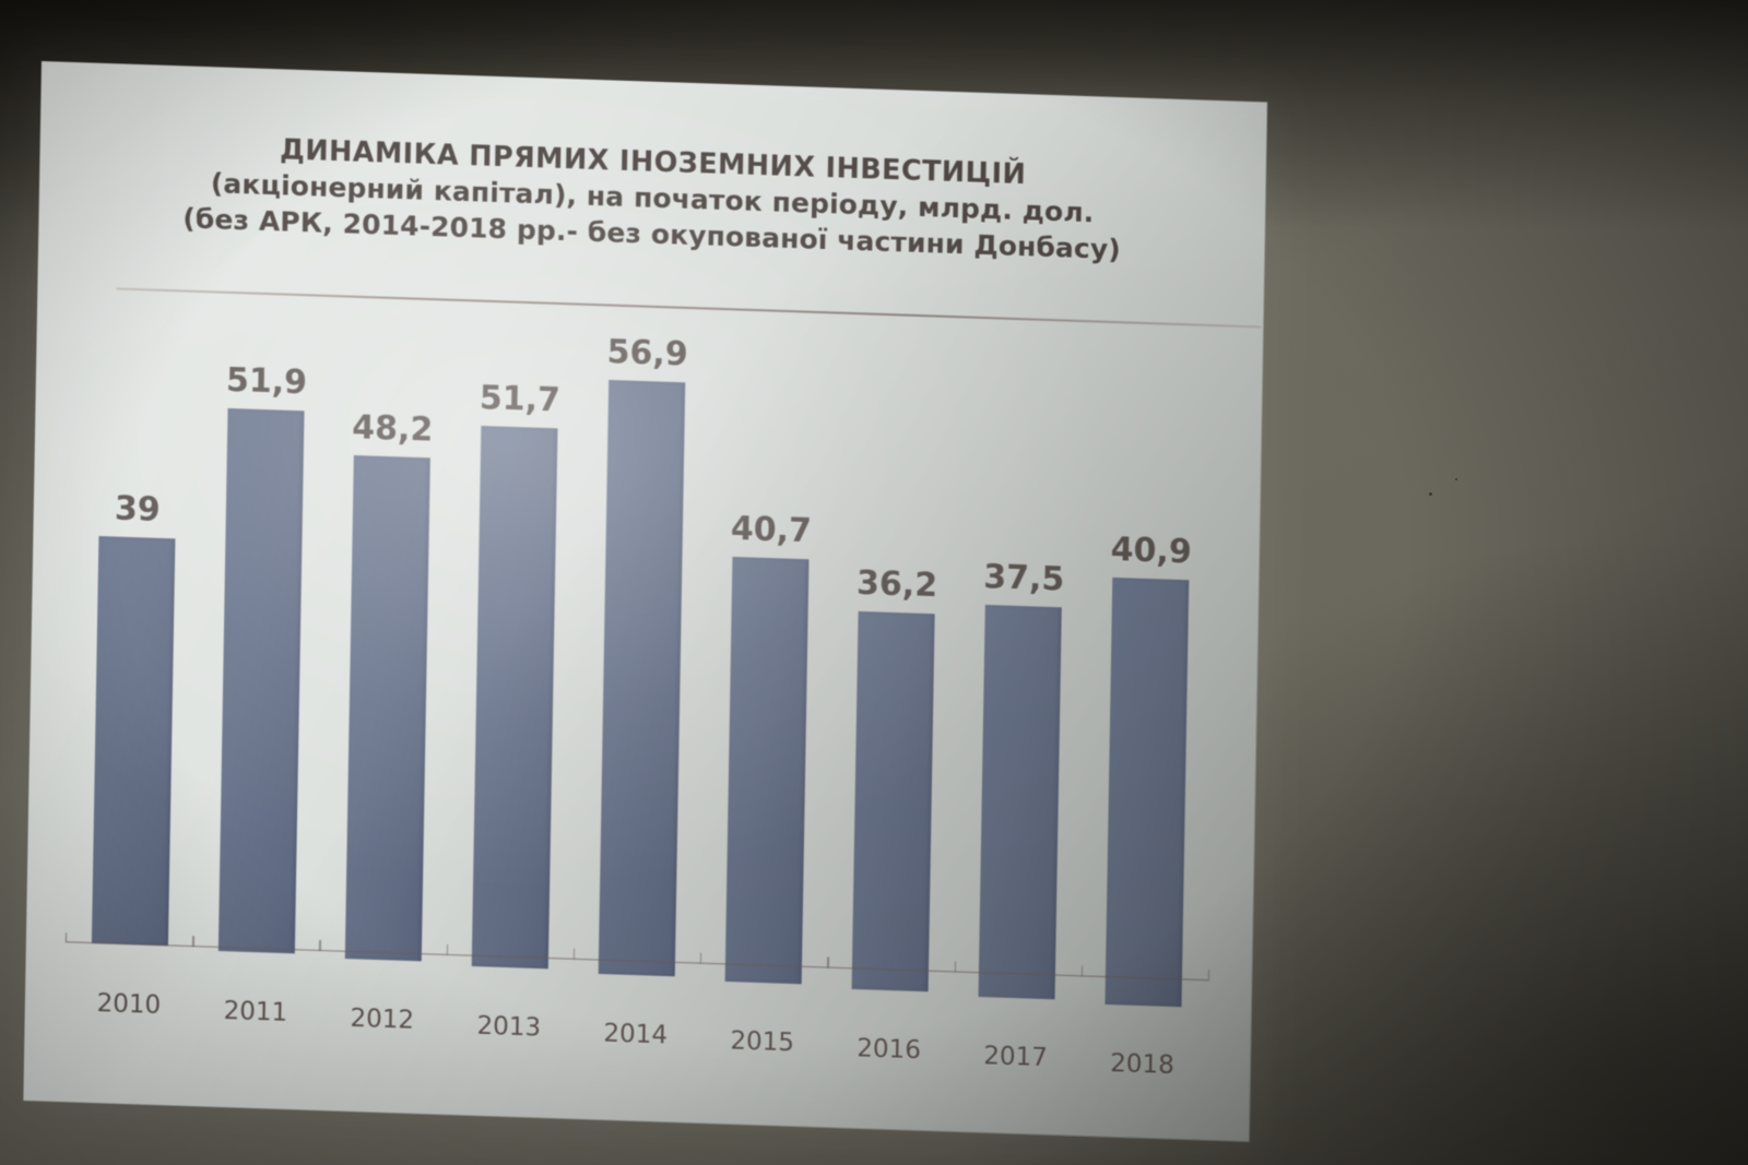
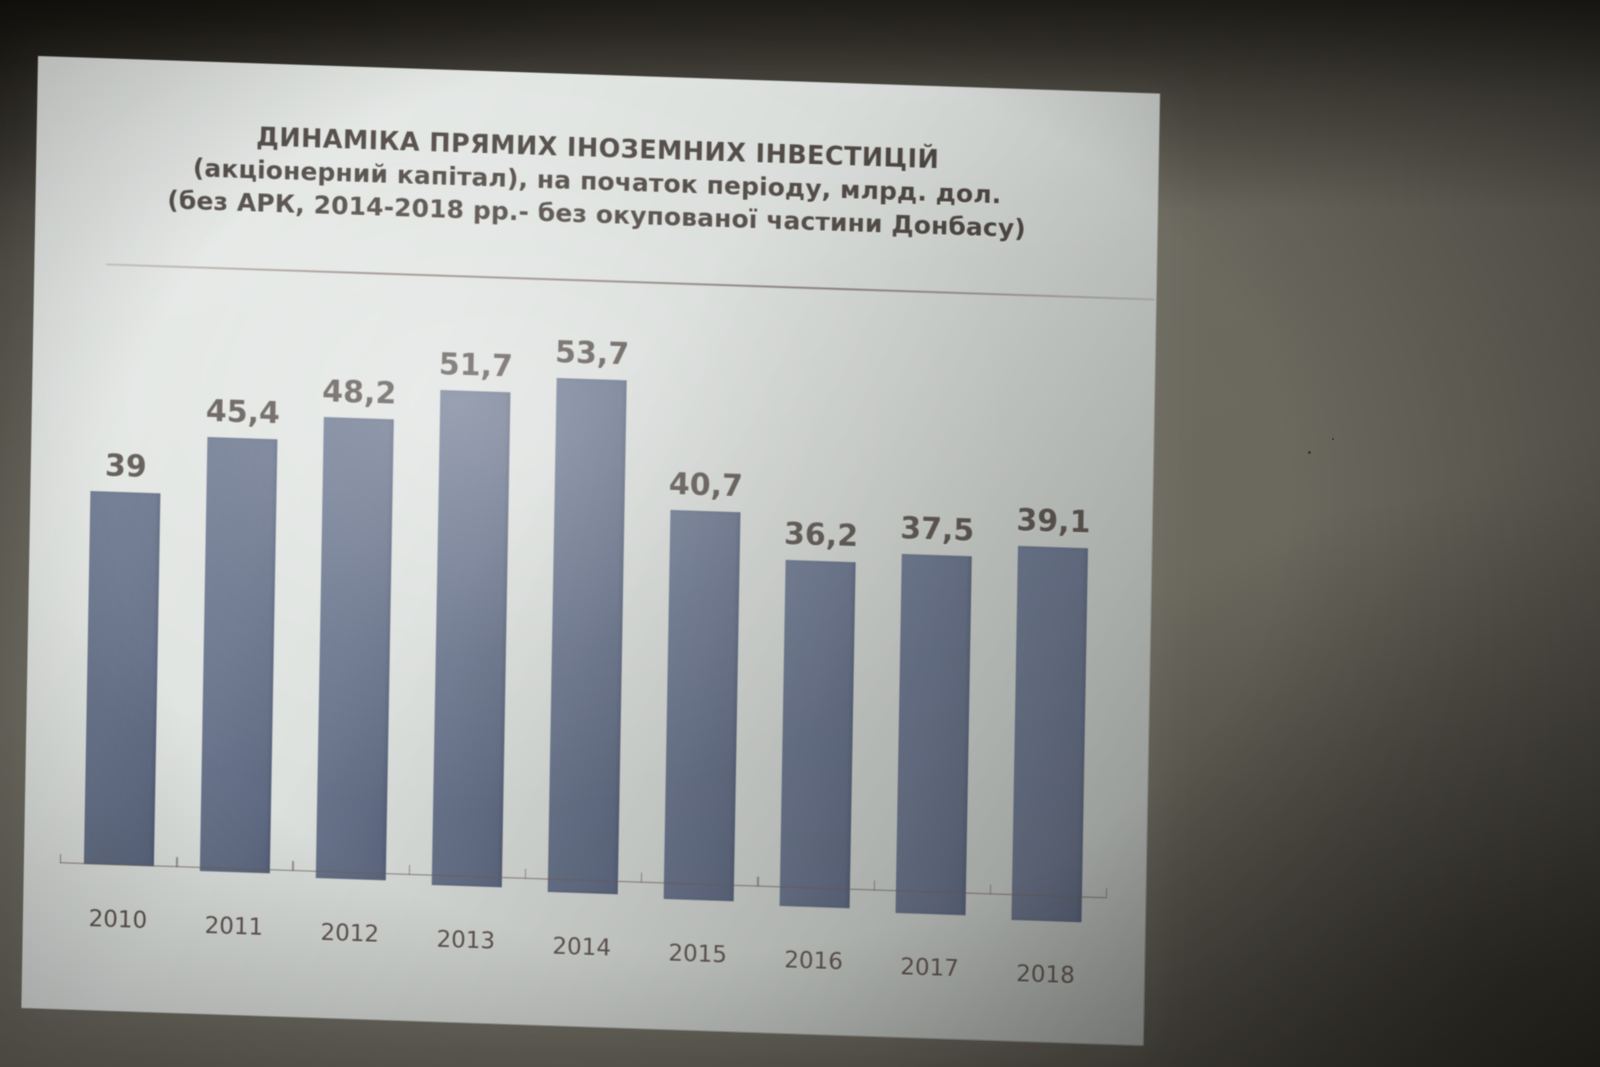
2011: 51,9 -> 45,4
2014: 56,9 -> 53,7
2018: 40,9 -> 39,1
